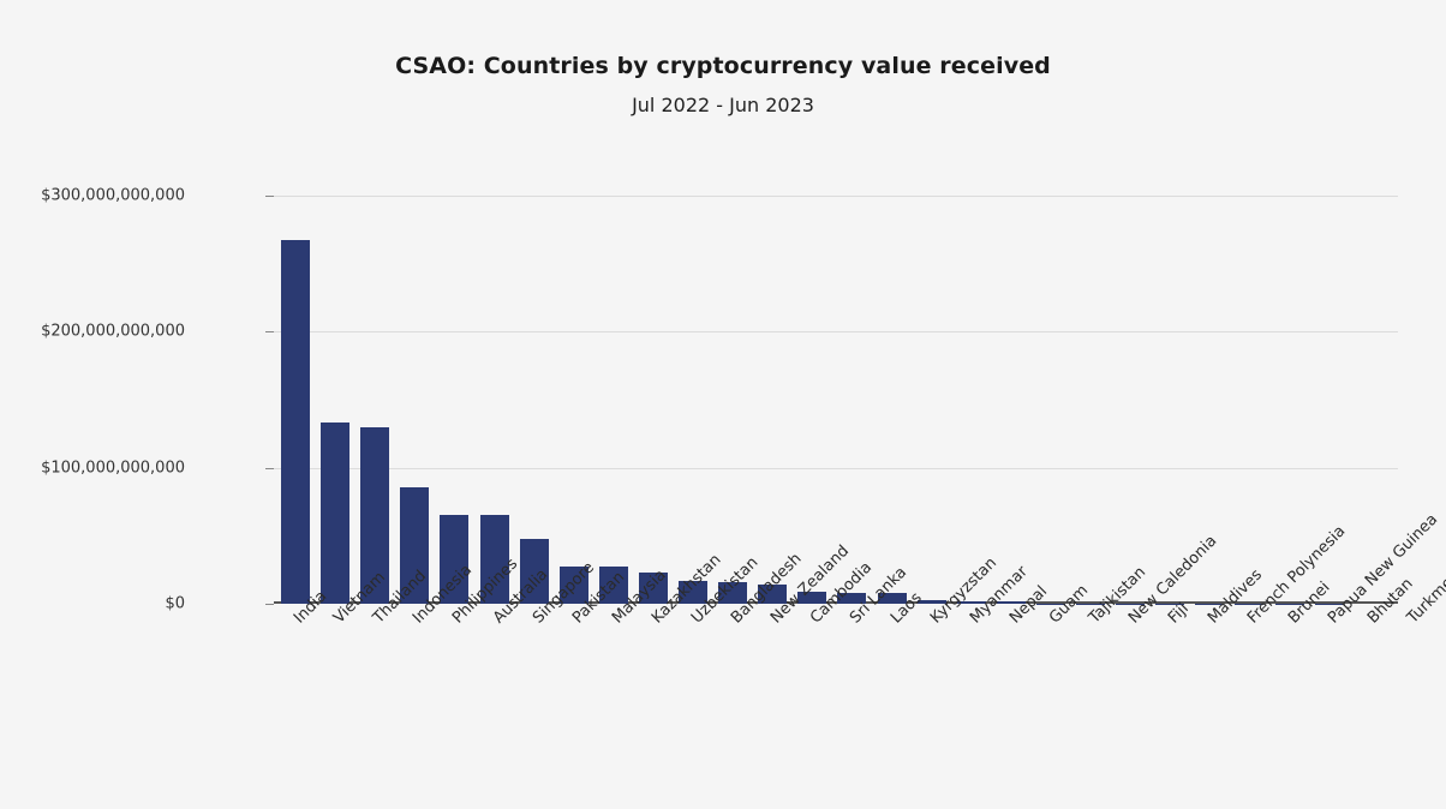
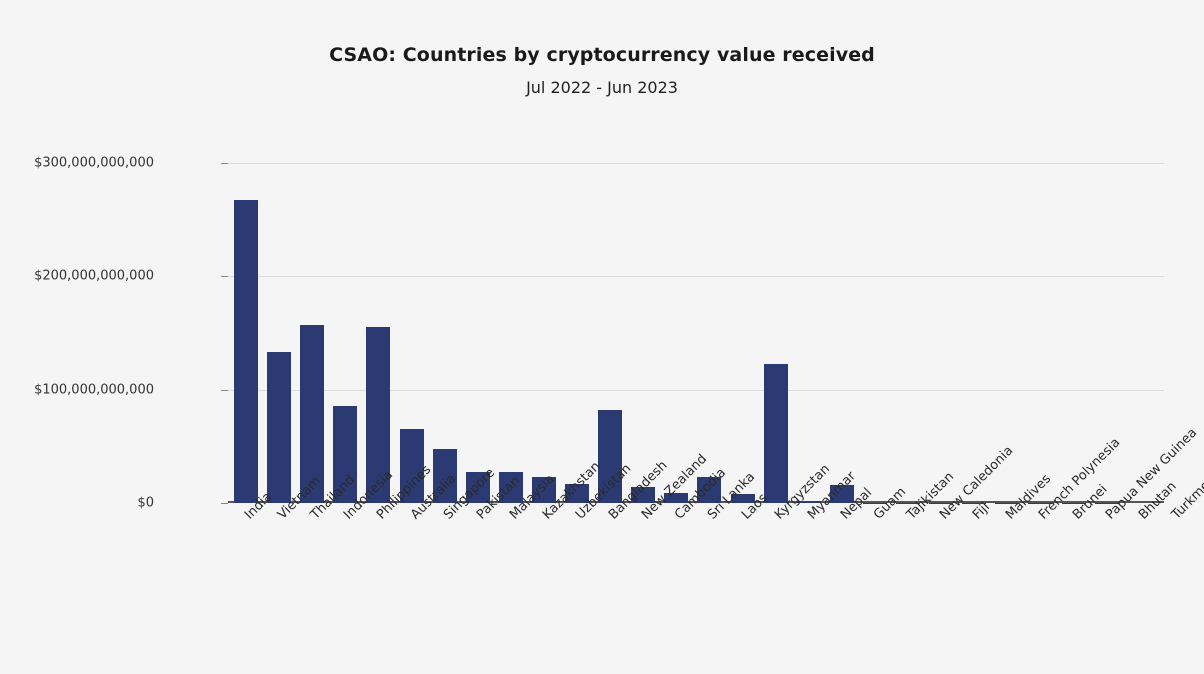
Thailand: $130000000000 -> $157000000000
Philippines: $65000000000 -> $155000000000
Bangladesh: $16000000000 -> $82000000000
Sri Lanka: $8000000000 -> $23000000000
Kyrgyzstan: $3000000000 -> $123000000000
Nepal: $2000000000 -> $16000000000
